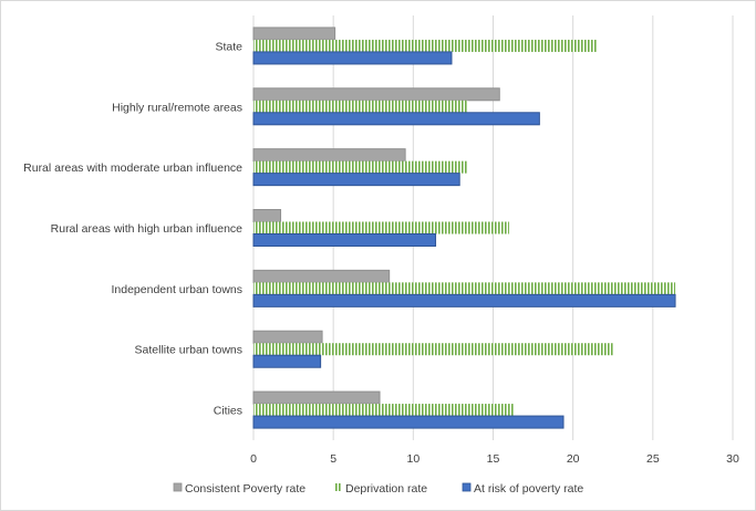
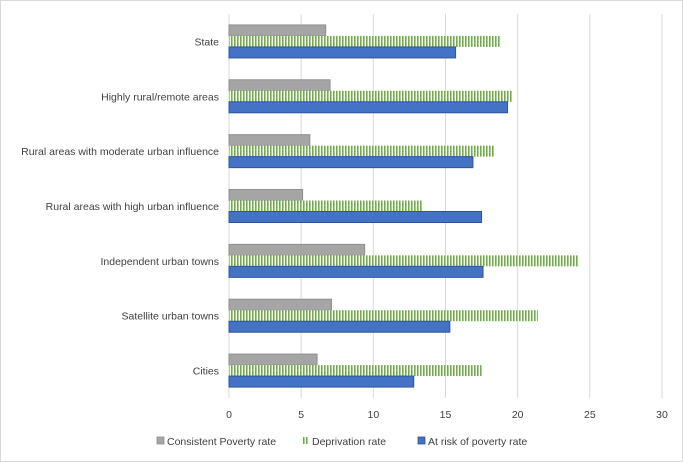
Consistent Poverty rate/State: 5.1 -> 6.7
Deprivation rate/State: 21.5 -> 18.8
At risk of poverty rate/State: 12.4 -> 15.7
Consistent Poverty rate/Highly rural/remote areas: 15.4 -> 7.0
Deprivation rate/Highly rural/remote areas: 13.4 -> 19.6
At risk of poverty rate/Highly rural/remote areas: 17.9 -> 19.3
Consistent Poverty rate/Rural areas with moderate urban influence: 9.5 -> 5.6
Deprivation rate/Rural areas with moderate urban influence: 13.4 -> 18.4
At risk of poverty rate/Rural areas with moderate urban influence: 12.9 -> 16.9
Consistent Poverty rate/Rural areas with high urban influence: 1.7 -> 5.1
Deprivation rate/Rural areas with high urban influence: 16.0 -> 13.4
At risk of poverty rate/Rural areas with high urban influence: 11.4 -> 17.5
Consistent Poverty rate/Independent urban towns: 8.5 -> 9.4
Deprivation rate/Independent urban towns: 26.4 -> 24.2
At risk of poverty rate/Independent urban towns: 26.4 -> 17.6
Consistent Poverty rate/Satellite urban towns: 4.3 -> 7.1
Deprivation rate/Satellite urban towns: 22.5 -> 21.4
At risk of poverty rate/Satellite urban towns: 4.2 -> 15.3
Consistent Poverty rate/Cities: 7.9 -> 6.1
Deprivation rate/Cities: 16.3 -> 17.5
At risk of poverty rate/Cities: 19.4 -> 12.8
